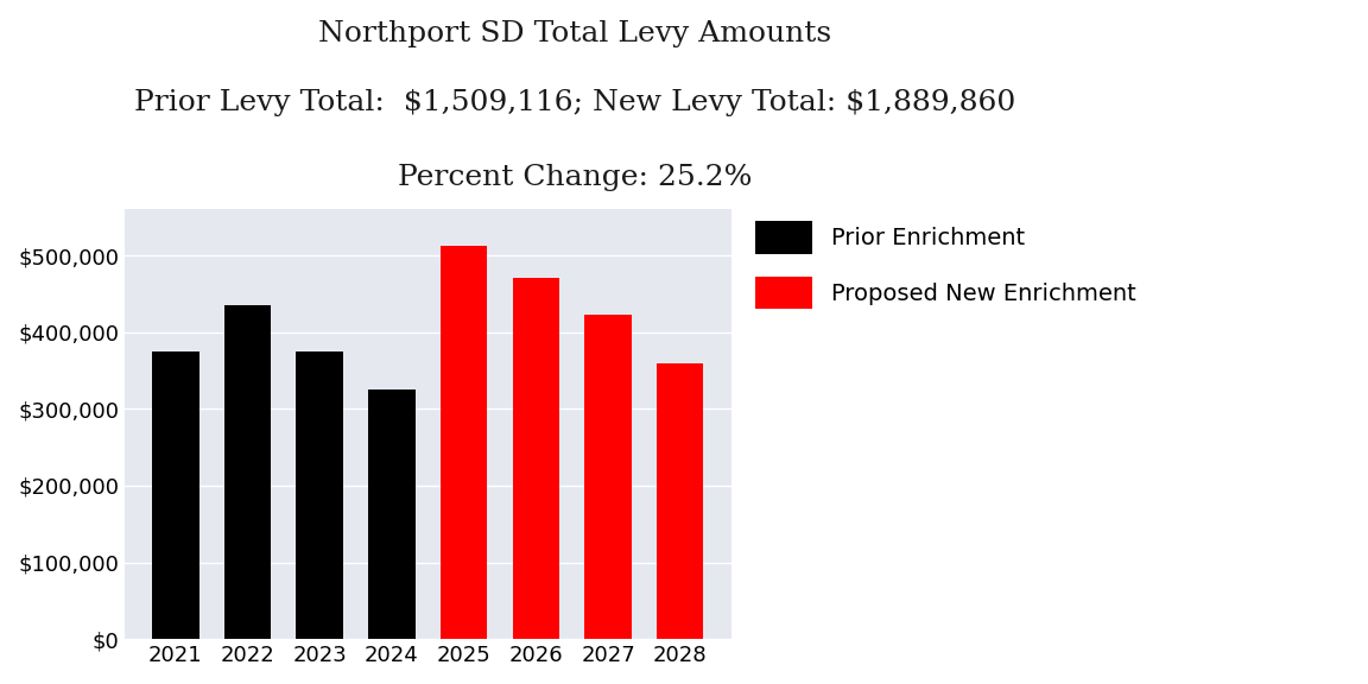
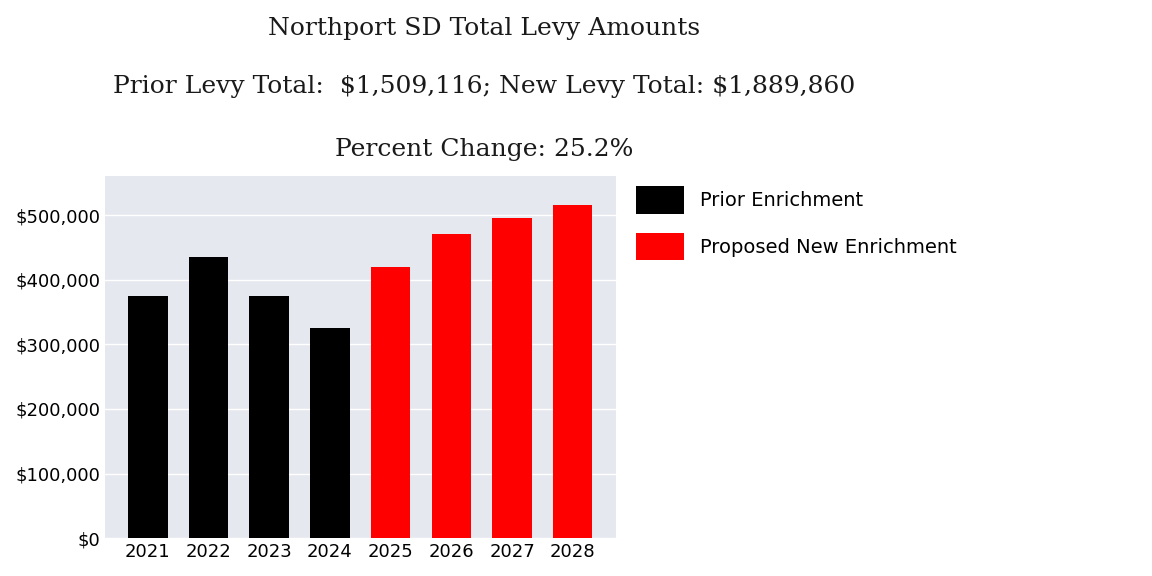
2025: $512,000 -> $420,000
2027: $422,000 -> $495,000
2028: $360,000 -> $515,000
